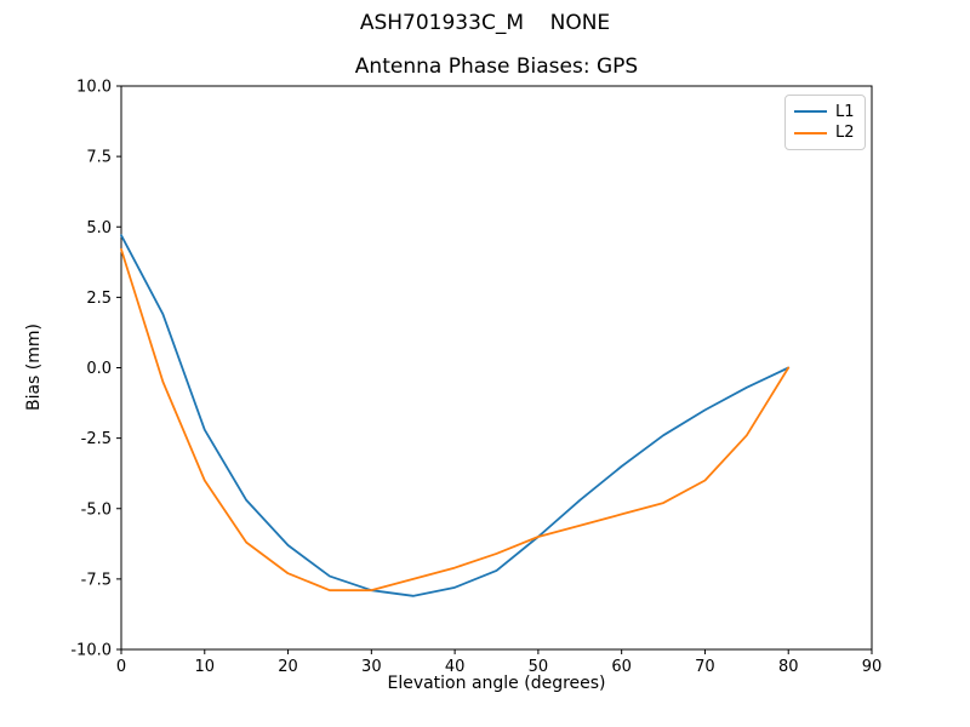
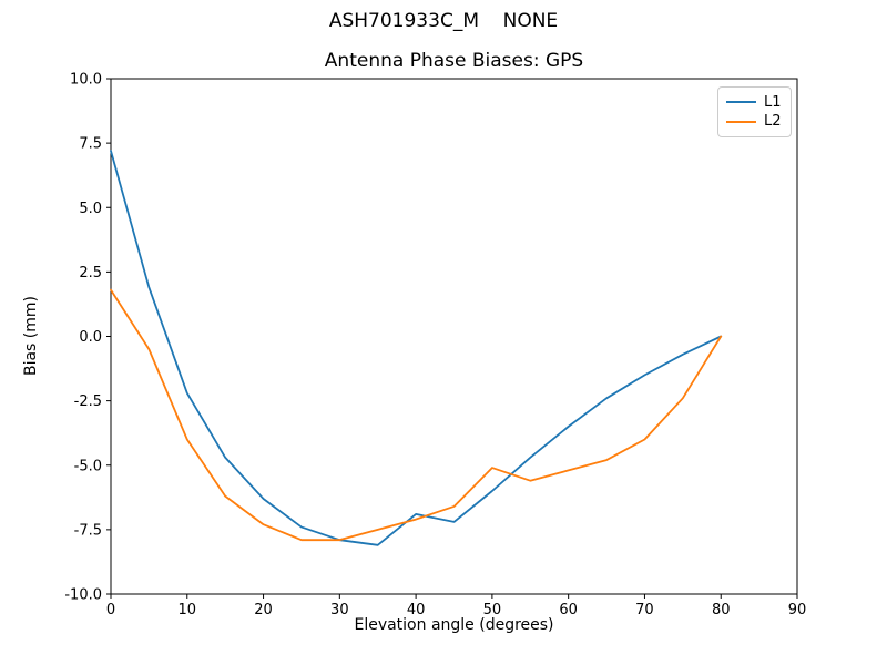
L1/0: 4.7 -> 7.2
L2/0: 4.2 -> 1.8
L1/40: -7.8 -> -6.9
L2/50: -6.0 -> -5.1
